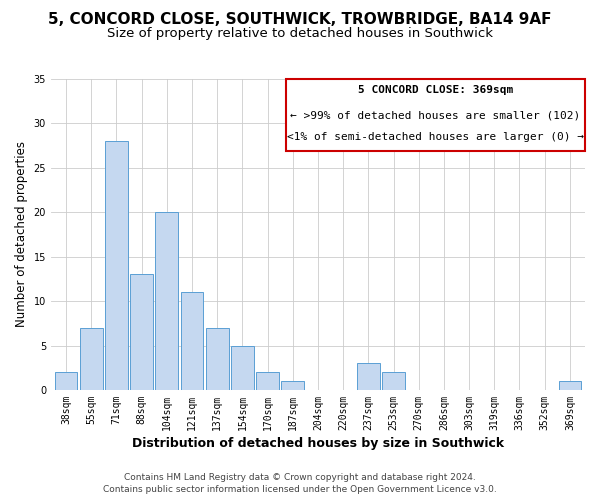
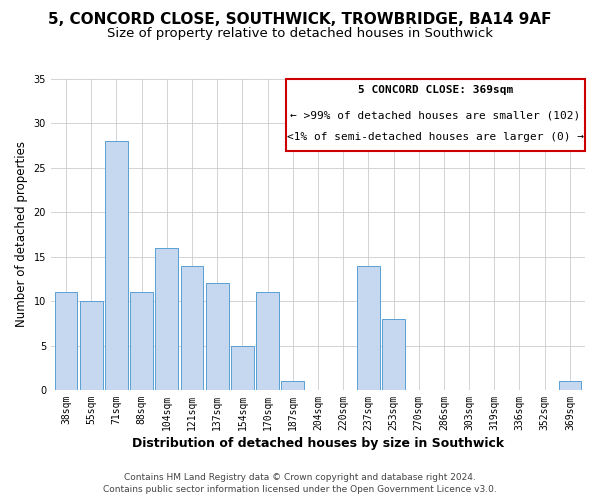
38sqm: 2 -> 11
55sqm: 7 -> 10
88sqm: 13 -> 11
104sqm: 20 -> 16
121sqm: 11 -> 14
137sqm: 7 -> 12
170sqm: 2 -> 11
237sqm: 3 -> 14
253sqm: 2 -> 8
